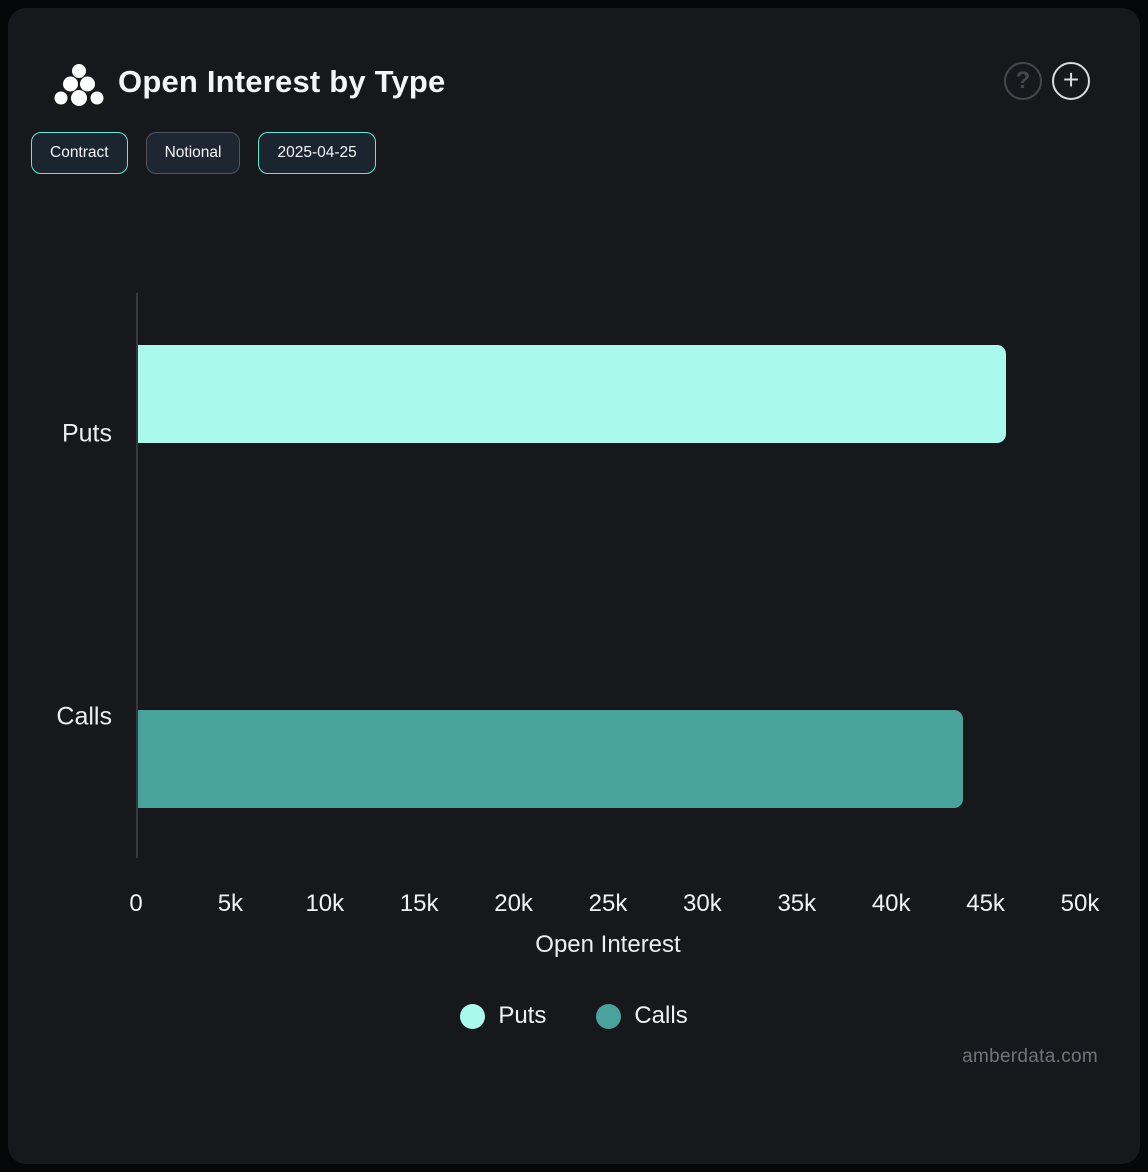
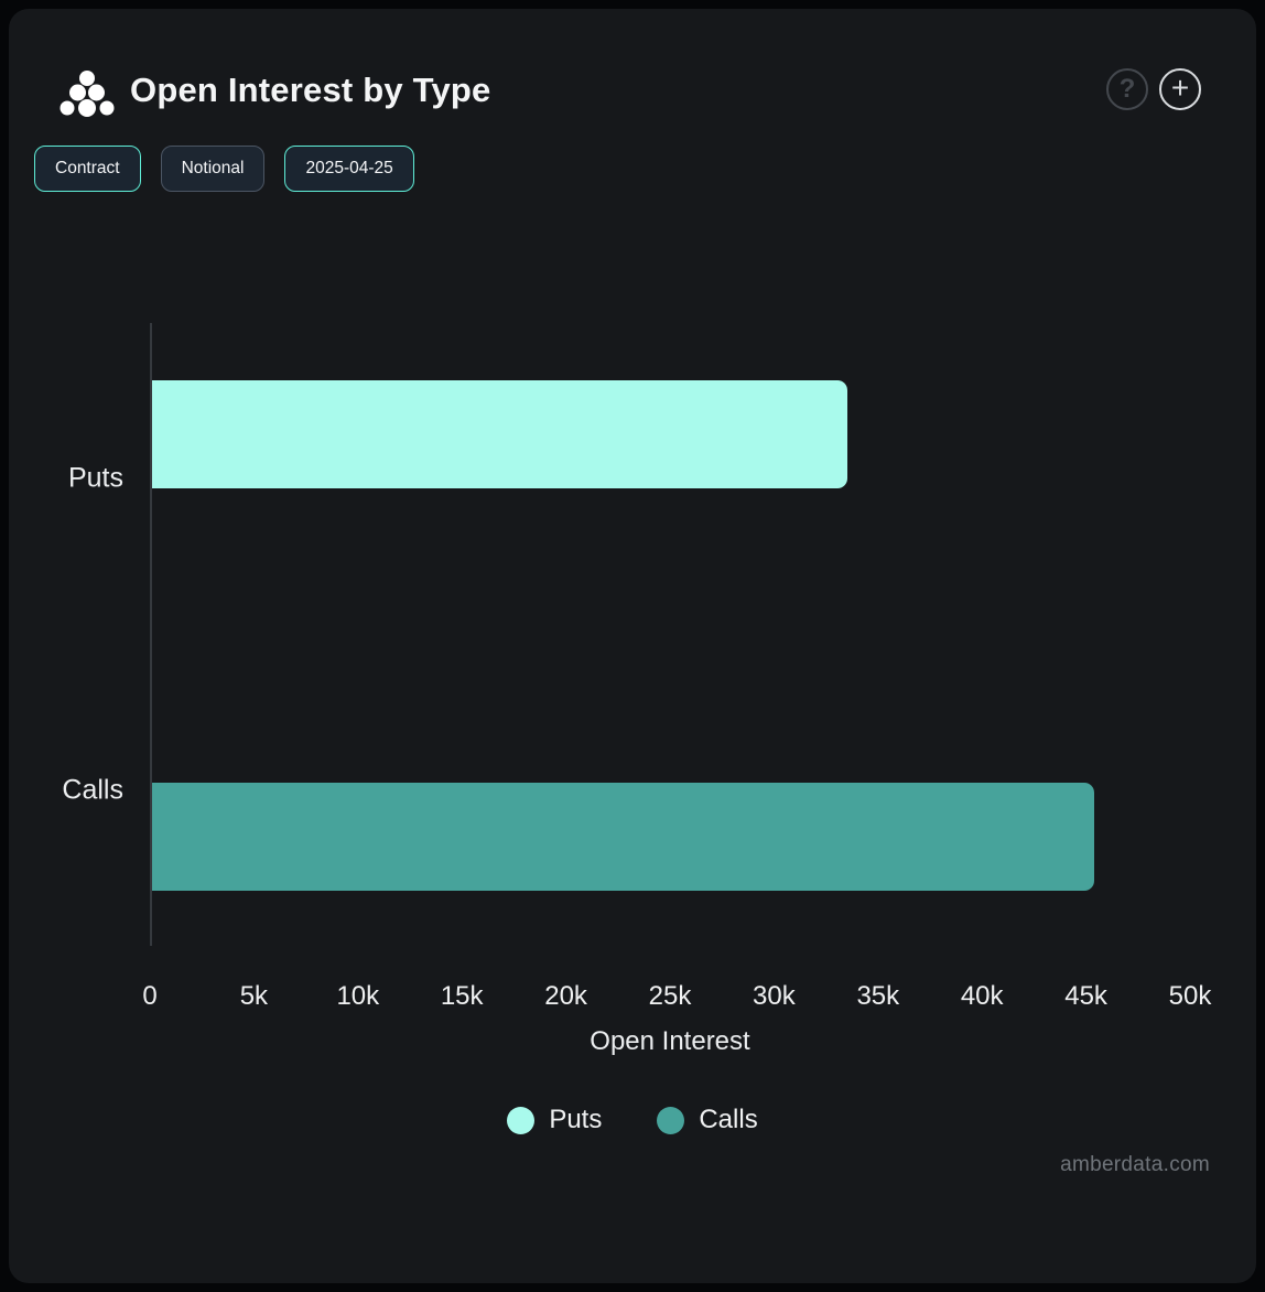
Puts: 46.0k -> 33.4k
Calls: 43.7k -> 45.3k
